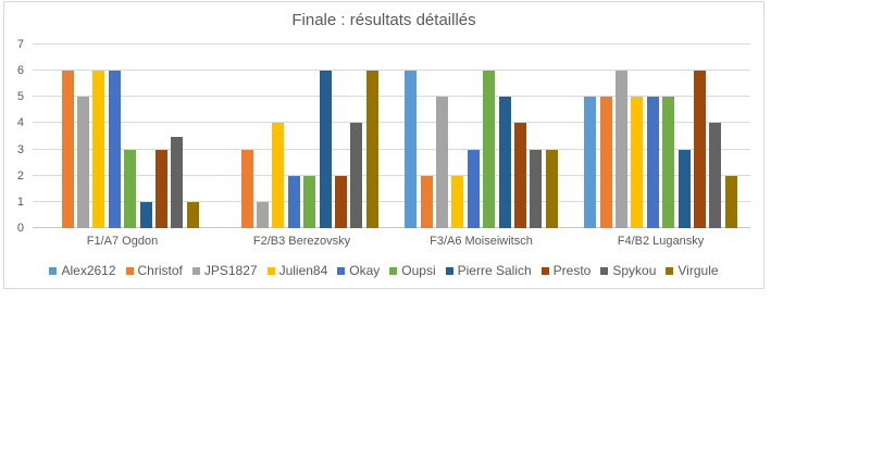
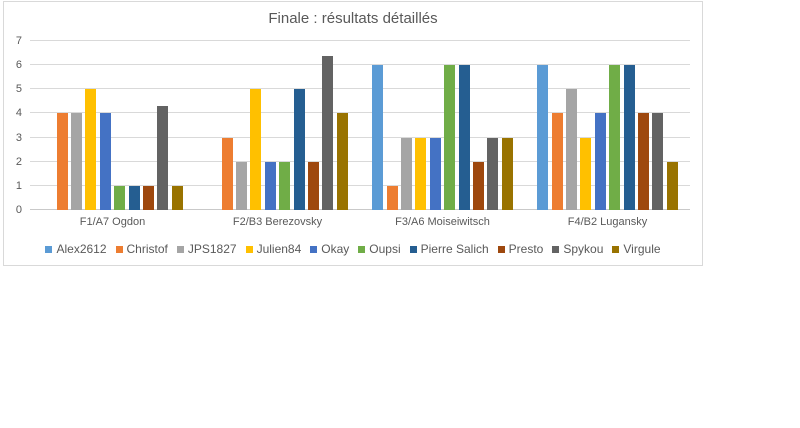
Christof/F1/A7 Ogdon: 6 -> 4
JPS1827/F1/A7 Ogdon: 5 -> 4
Julien84/F1/A7 Ogdon: 6 -> 5
Okay/F1/A7 Ogdon: 6 -> 4
Oupsi/F1/A7 Ogdon: 3 -> 1
Presto/F1/A7 Ogdon: 3 -> 1
Spykou/F1/A7 Ogdon: 3.5 -> 4.3
JPS1827/F2/B3 Berezovsky: 1 -> 2
Julien84/F2/B3 Berezovsky: 4 -> 5
Pierre Salich/F2/B3 Berezovsky: 6 -> 5
Spykou/F2/B3 Berezovsky: 4.0 -> 6.4
Virgule/F2/B3 Berezovsky: 6 -> 4
Christof/F3/A6 Moiseiwitsch: 2 -> 1
JPS1827/F3/A6 Moiseiwitsch: 5 -> 3
Julien84/F3/A6 Moiseiwitsch: 2 -> 3
Pierre Salich/F3/A6 Moiseiwitsch: 5 -> 6
Presto/F3/A6 Moiseiwitsch: 4 -> 2
Alex2612/F4/B2 Lugansky: 5 -> 6
Christof/F4/B2 Lugansky: 5 -> 4
JPS1827/F4/B2 Lugansky: 6 -> 5
Julien84/F4/B2 Lugansky: 5 -> 3
Okay/F4/B2 Lugansky: 5 -> 4
Oupsi/F4/B2 Lugansky: 5 -> 6
Pierre Salich/F4/B2 Lugansky: 3 -> 6
Presto/F4/B2 Lugansky: 6 -> 4
